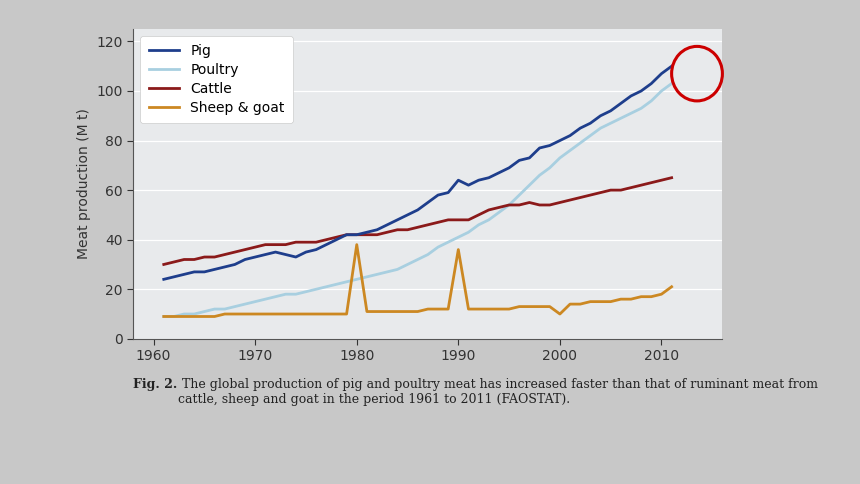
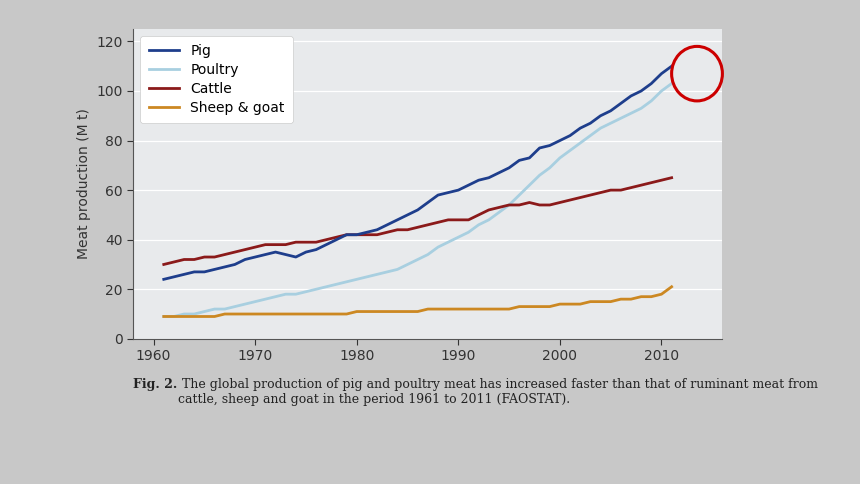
Sheep & goat/1980: 38 -> 11
Pig/1990: 64 -> 60
Sheep & goat/1990: 36 -> 12
Sheep & goat/2000: 10 -> 14
